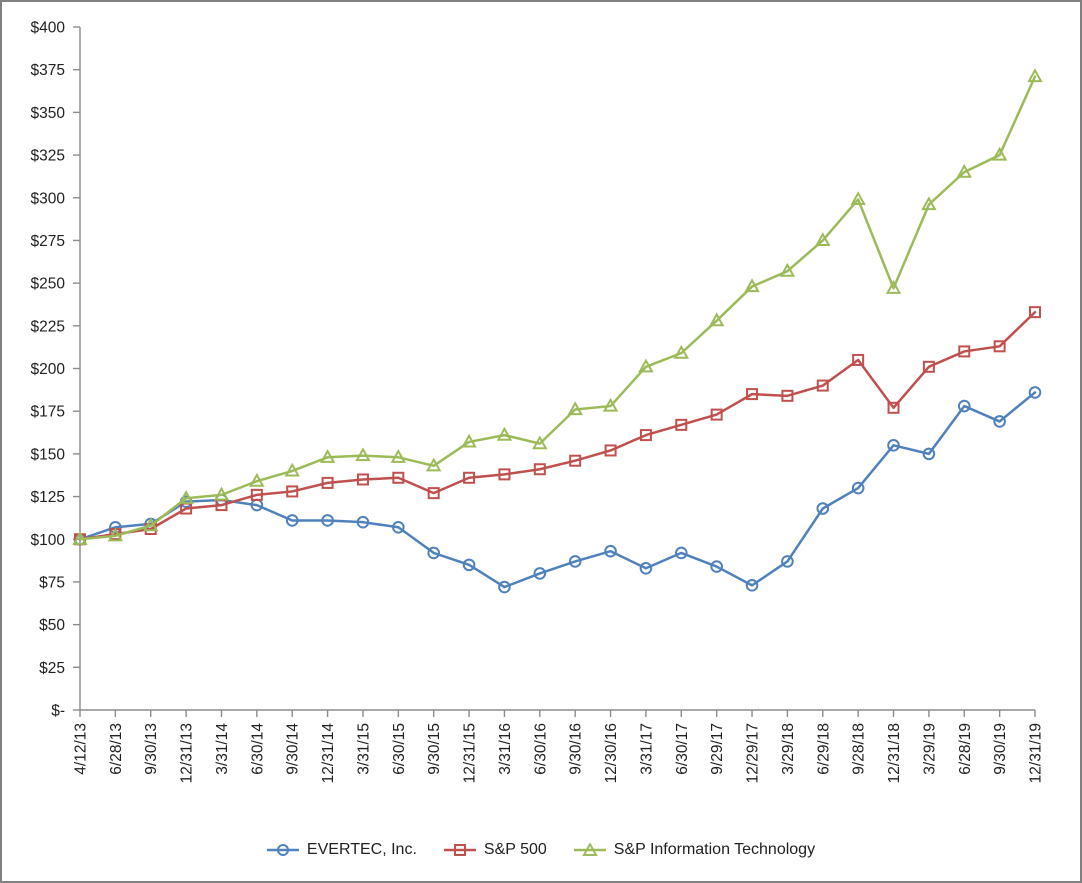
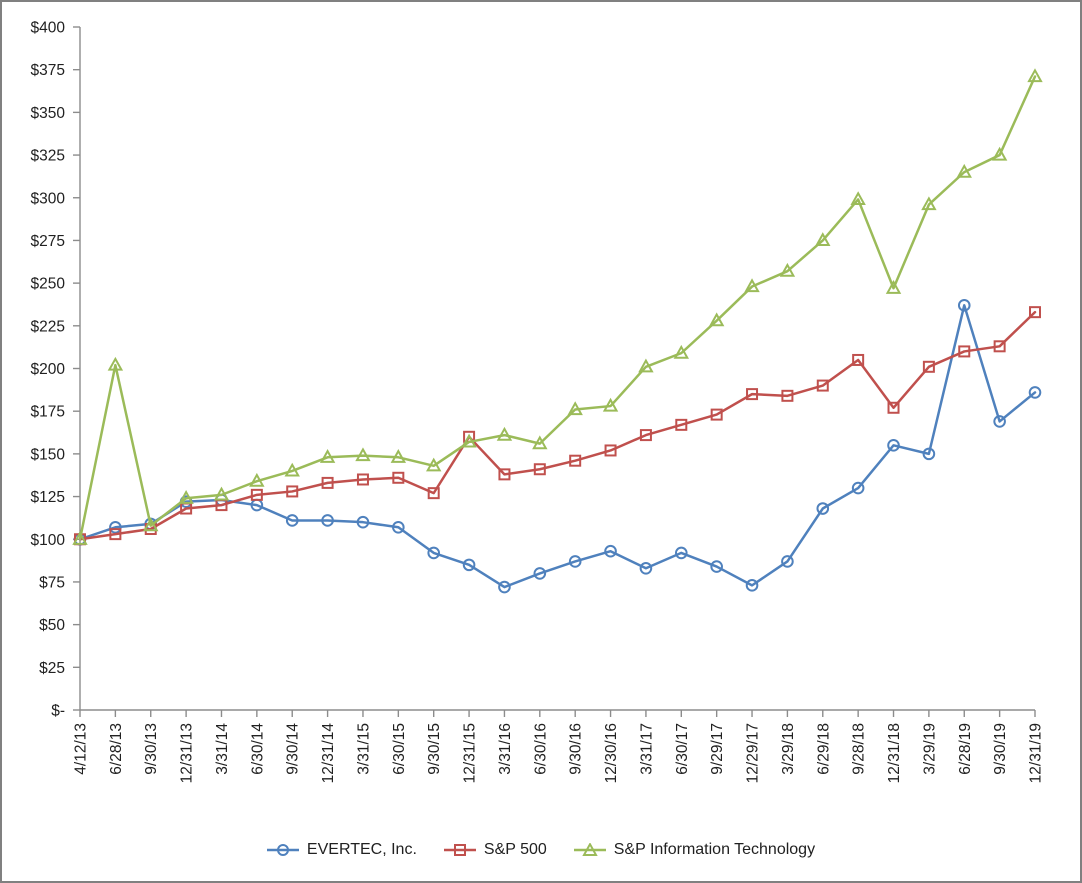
S&P Information Technology/6/28/13: $102 -> $202
S&P 500/12/31/15: $136 -> $160
EVERTEC, Inc./6/28/19: $178 -> $237
